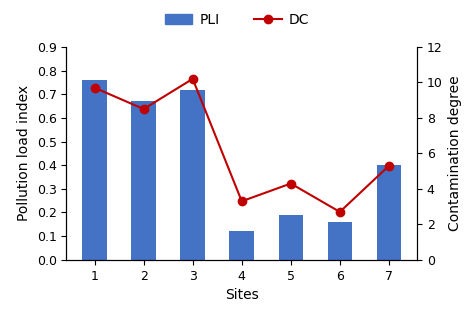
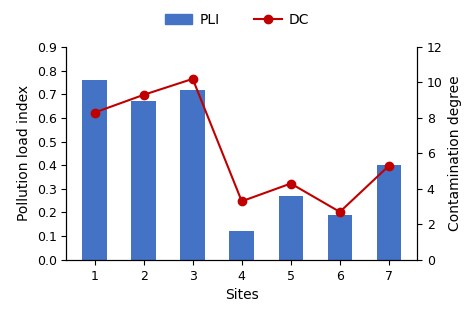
DC/1: 9.7 -> 8.3
DC/2: 8.5 -> 9.3
PLI/5: 0.19 -> 0.27
PLI/6: 0.16 -> 0.19
